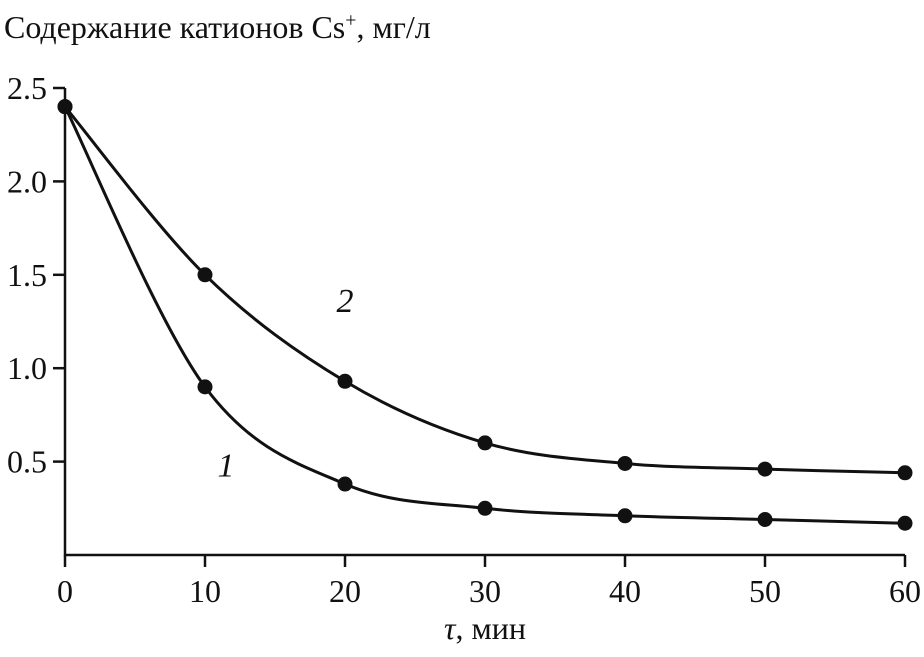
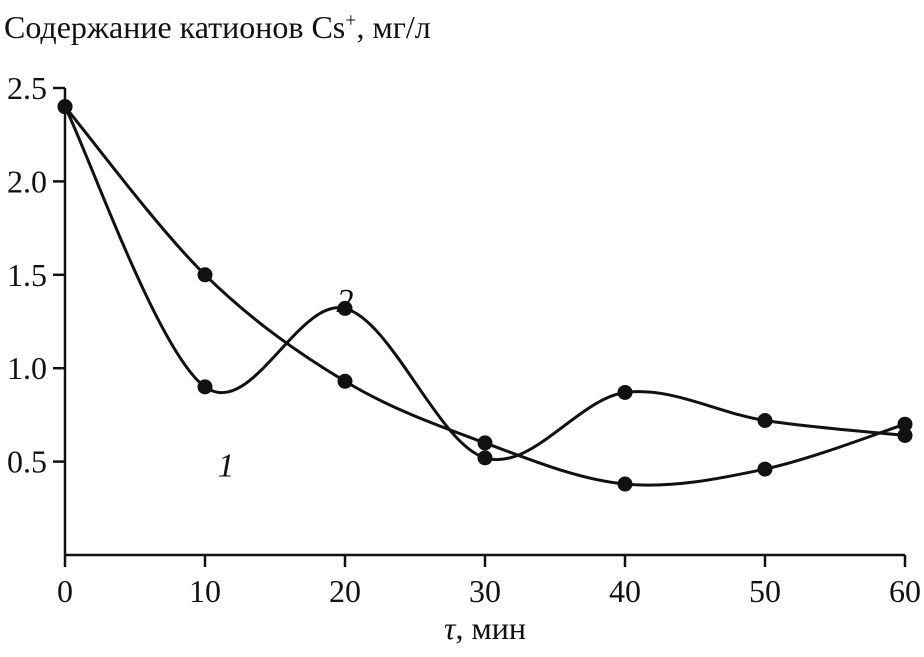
1/20: 0.38 -> 1.32
1/30: 0.25 -> 0.52
1/40: 0.21 -> 0.87
2/40: 0.49 -> 0.38
1/50: 0.19 -> 0.72
1/60: 0.17 -> 0.64
2/60: 0.44 -> 0.70
